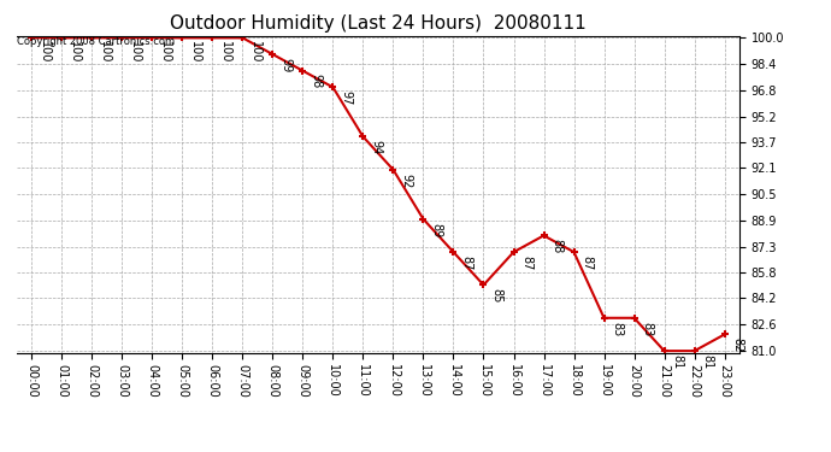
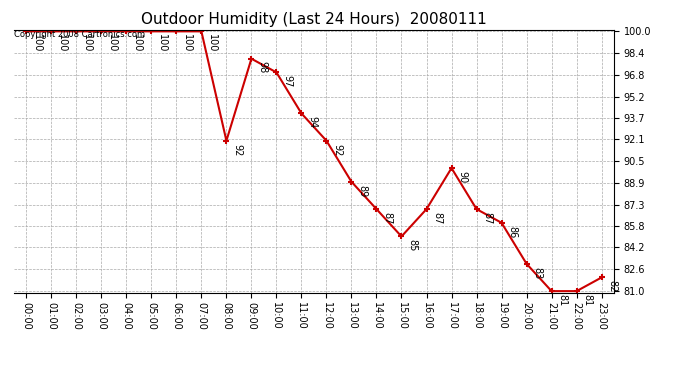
08:00: 99 -> 92
17:00: 88 -> 90
19:00: 83 -> 86
